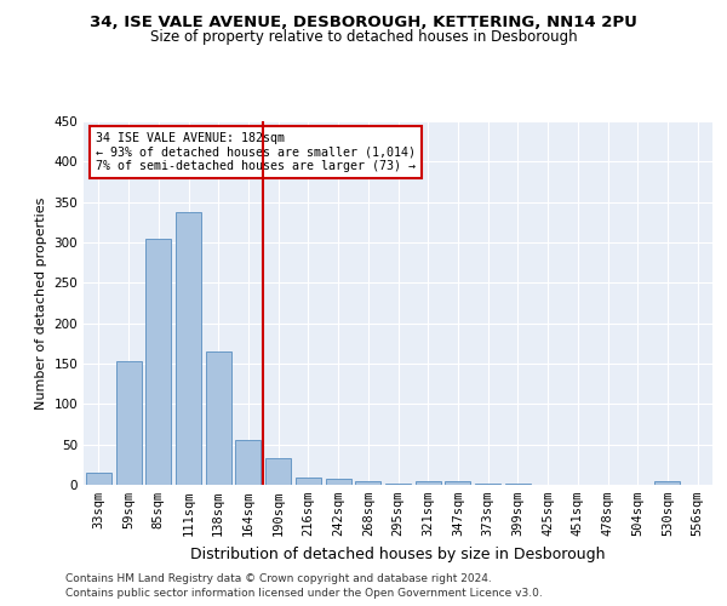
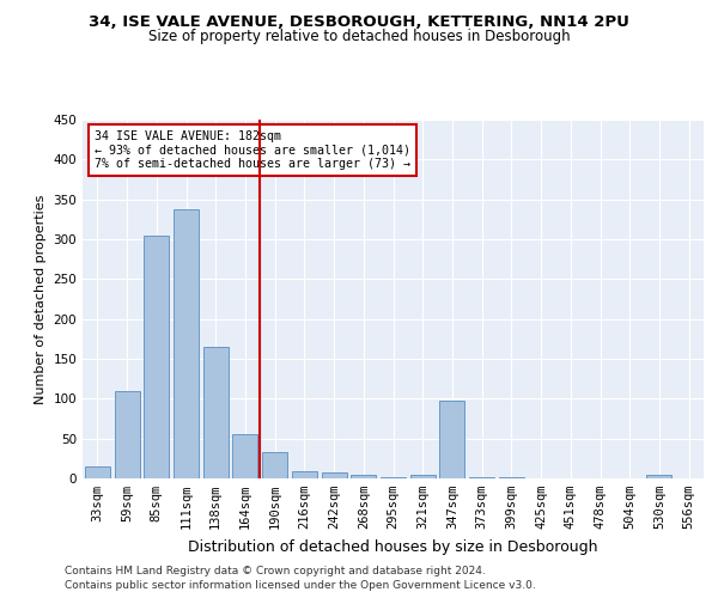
59sqm: 153 -> 110
347sqm: 5 -> 98
